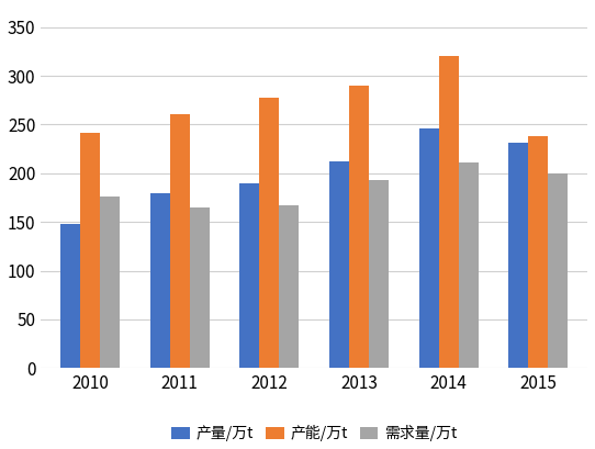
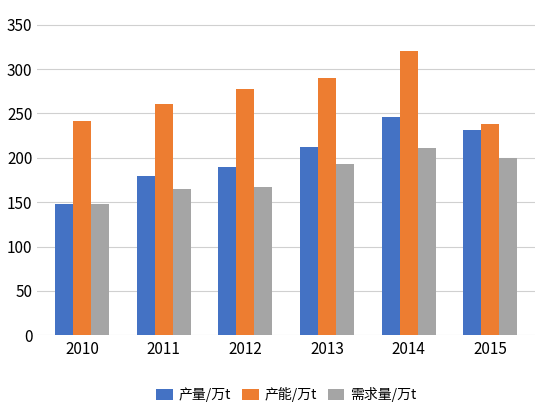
需求量/万t/2010: 176 -> 148
